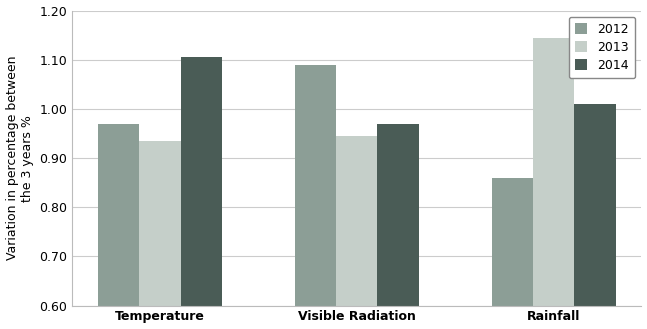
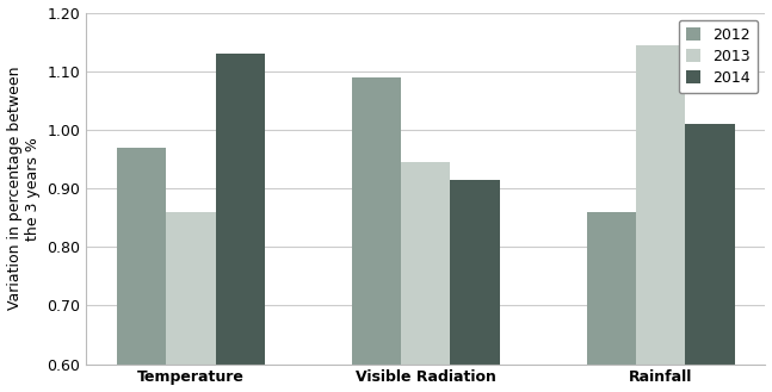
2013/Temperature: 0.935 -> 0.860
2014/Temperature: 1.105 -> 1.130
2014/Visible Radiation: 0.970 -> 0.915
